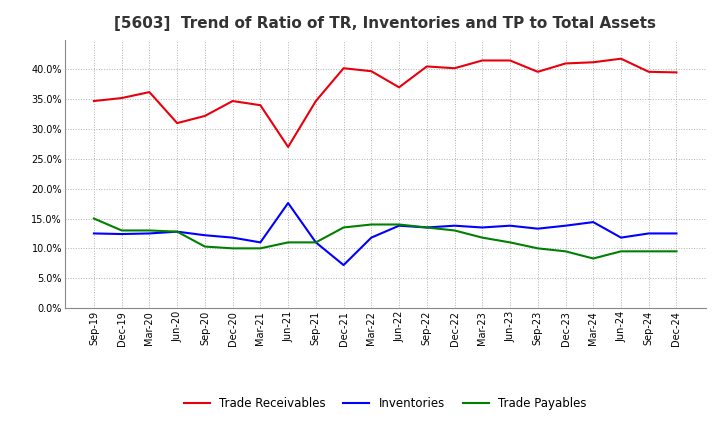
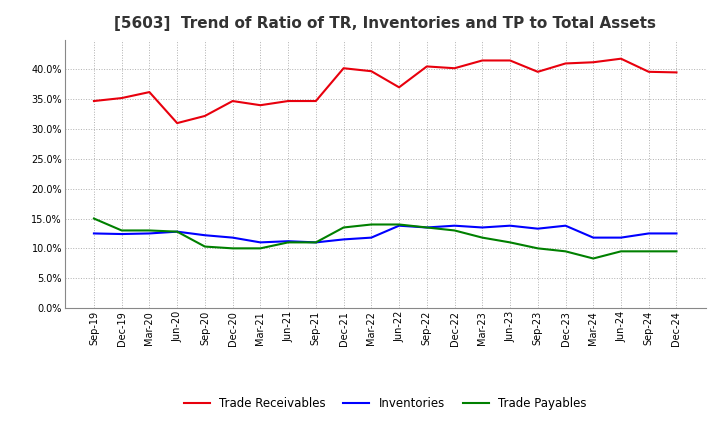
Trade Receivables/Jun-21: 27.0% -> 34.7%
Inventories/Jun-21: 17.6% -> 11.2%
Inventories/Dec-21: 7.2% -> 11.5%
Inventories/Mar-24: 14.4% -> 11.8%
